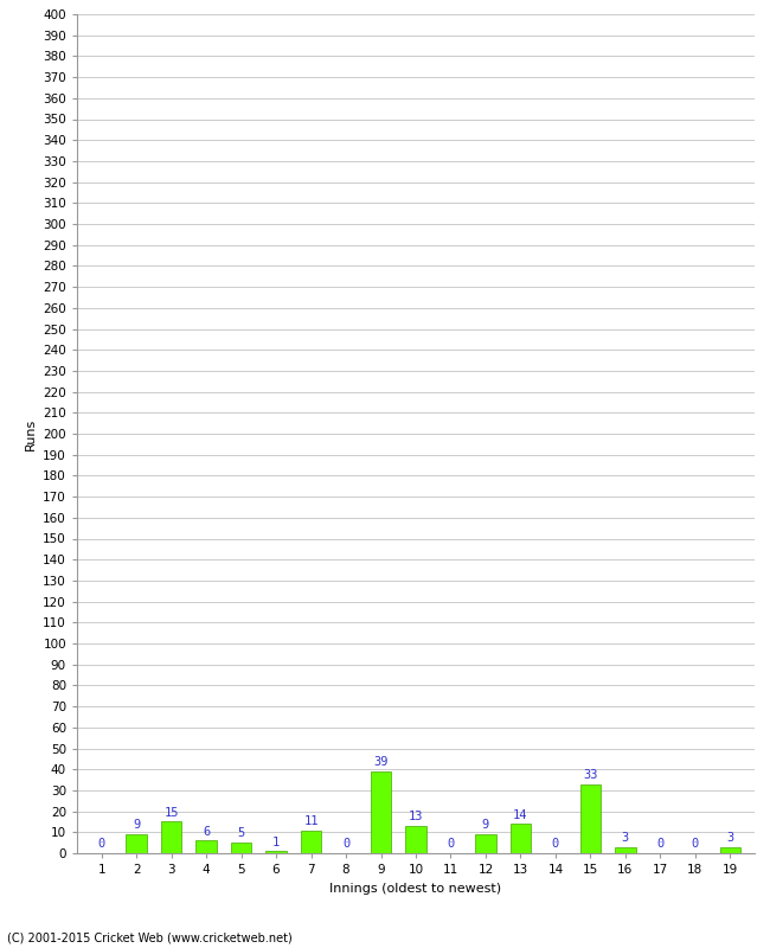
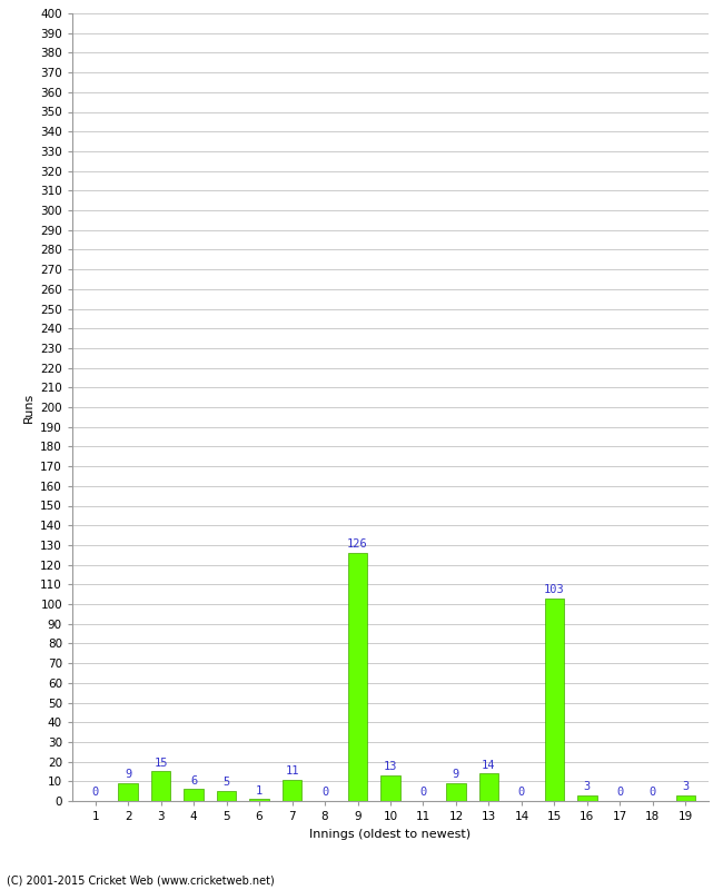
9: 39 -> 126
15: 33 -> 103
